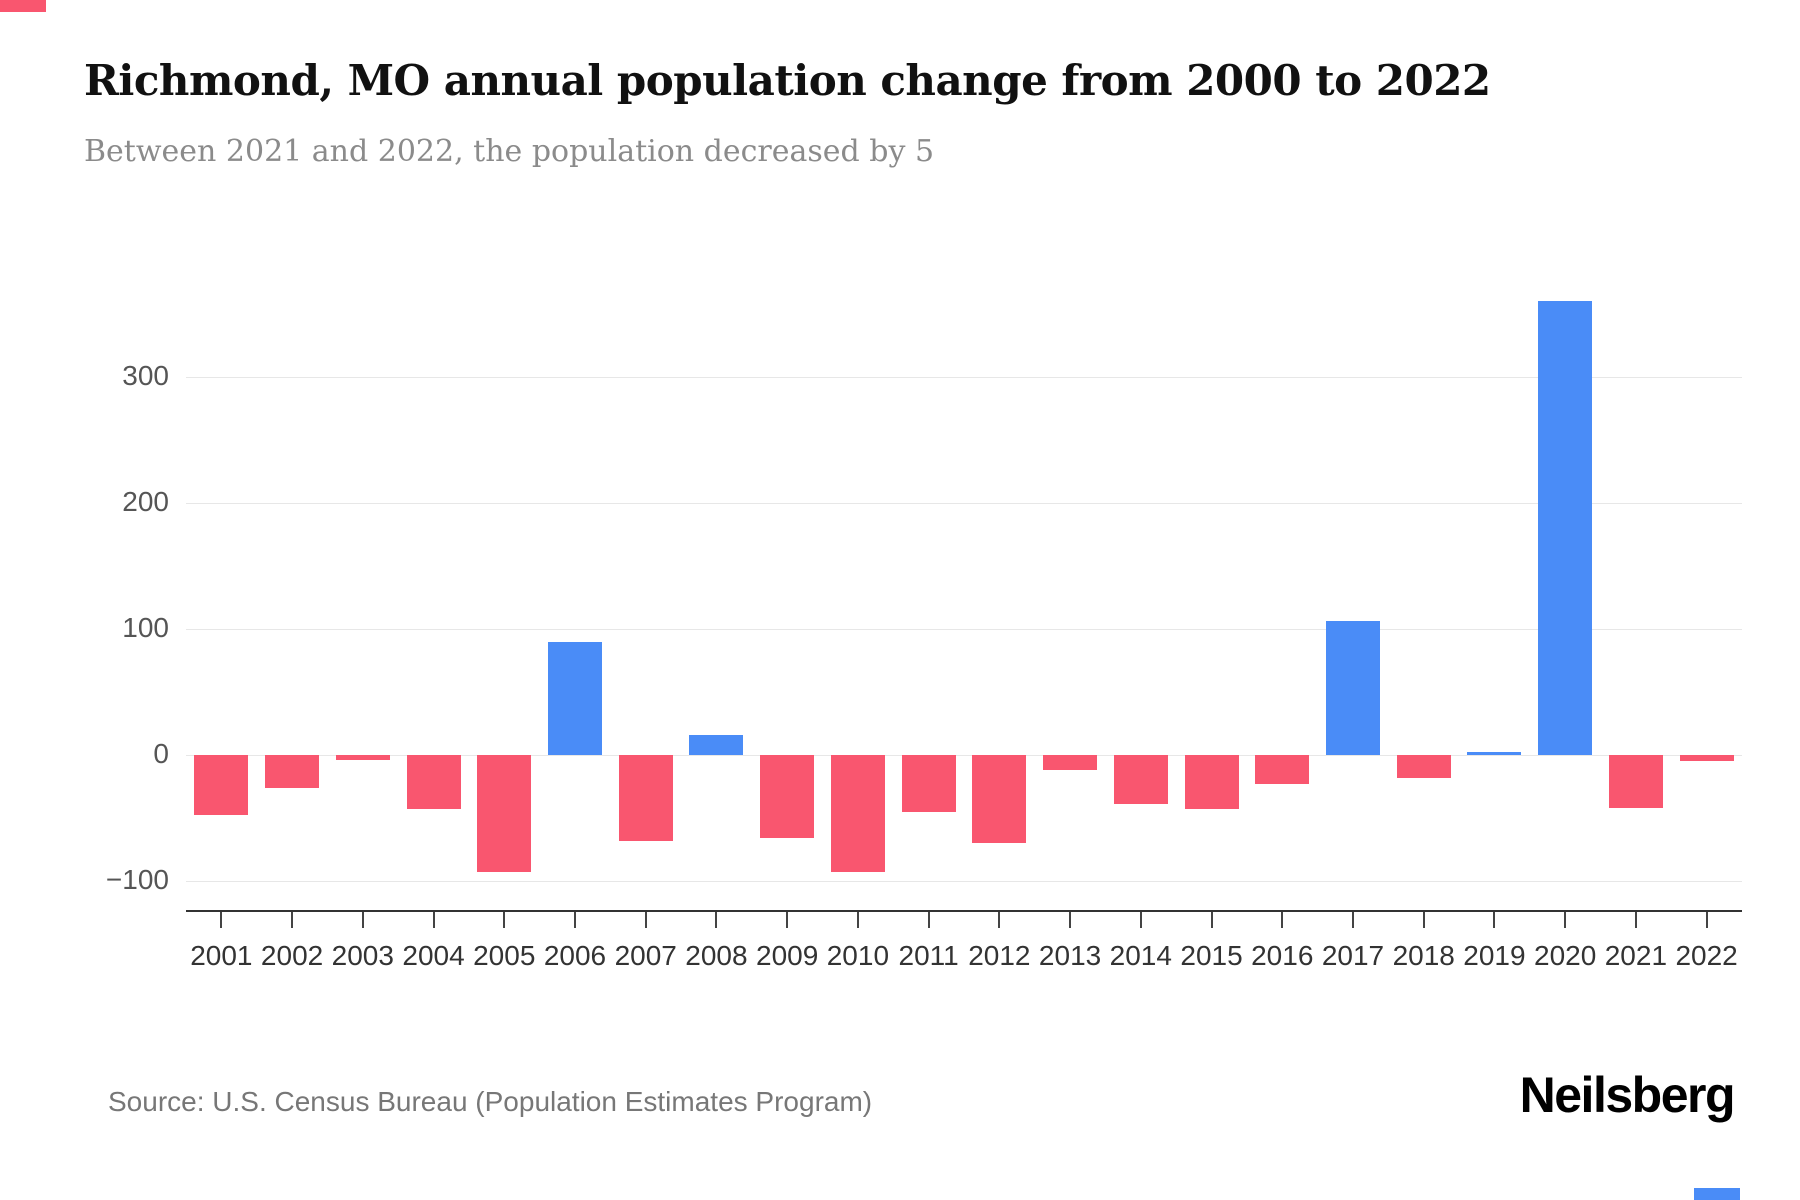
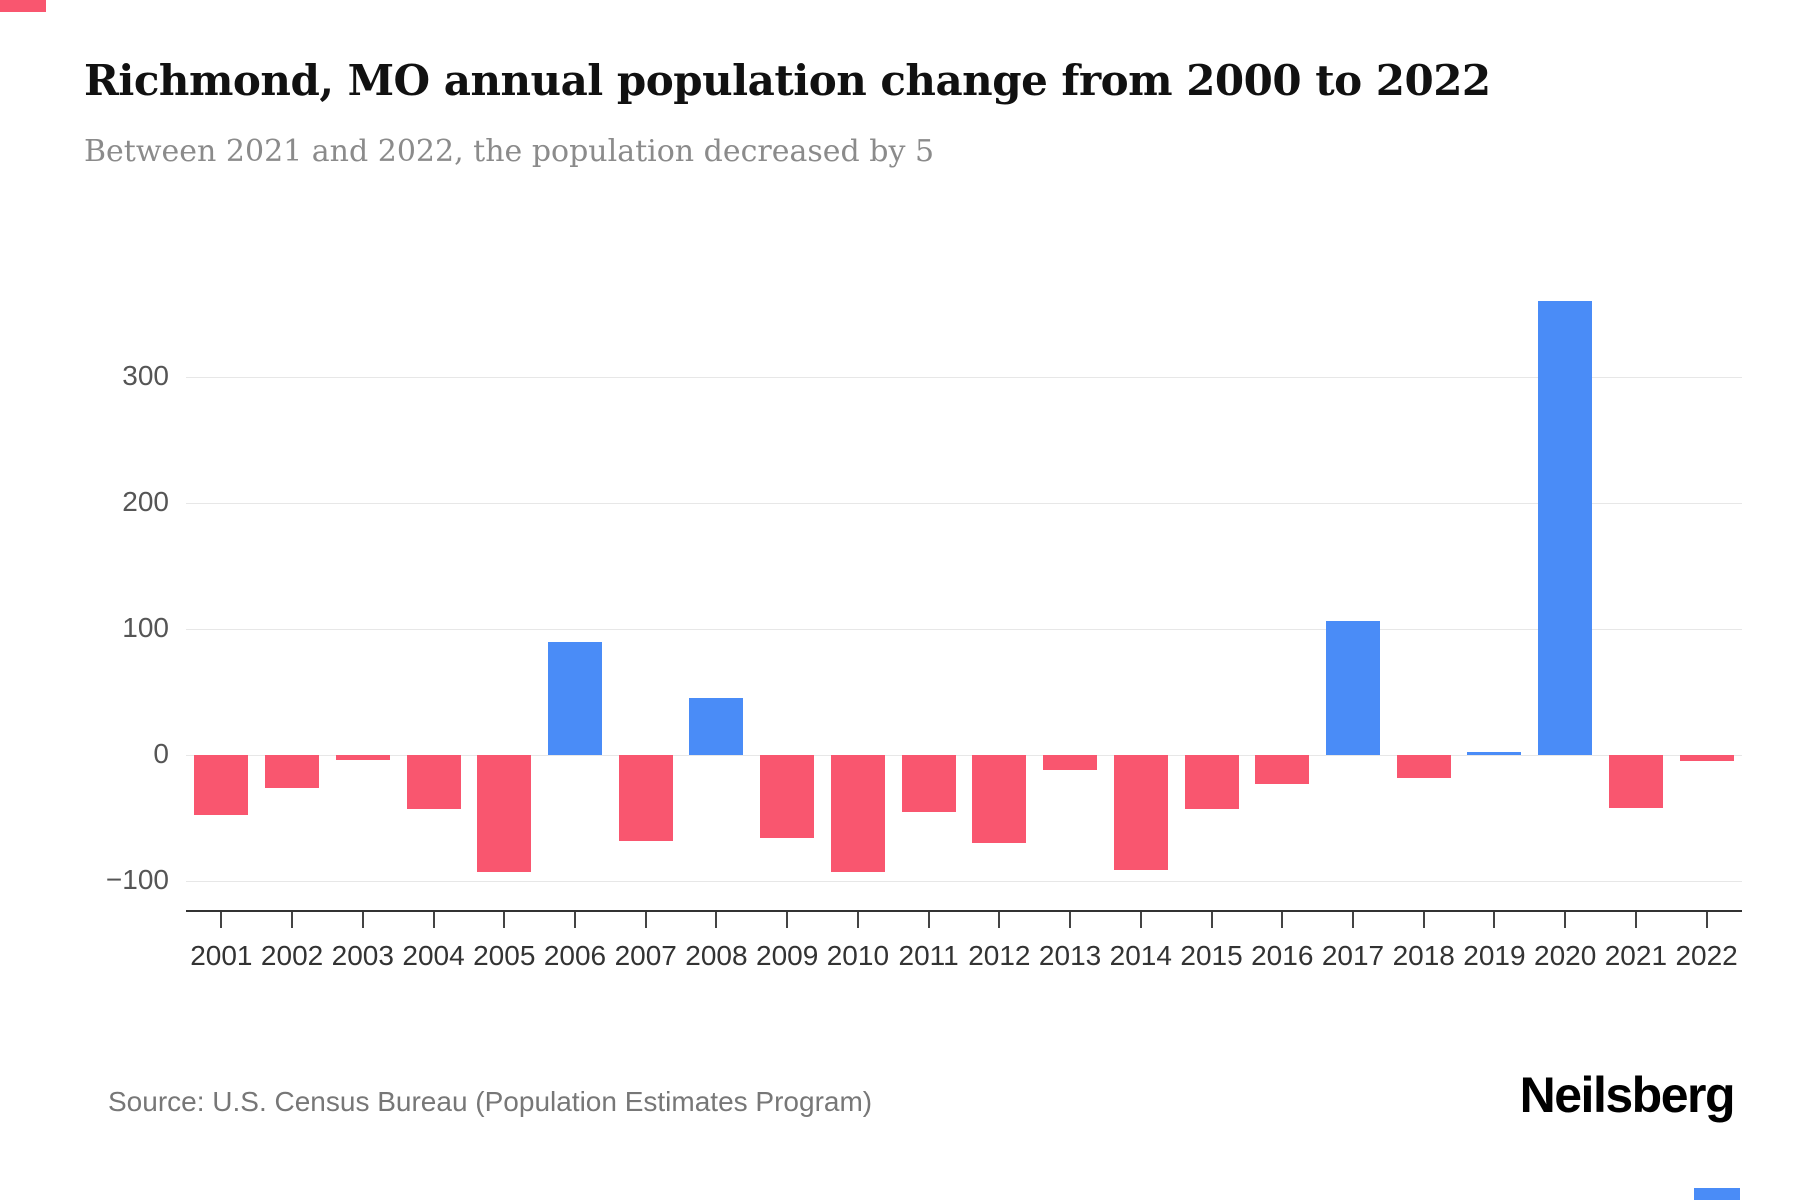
2008: 16 -> 45
2014: -39 -> -91
